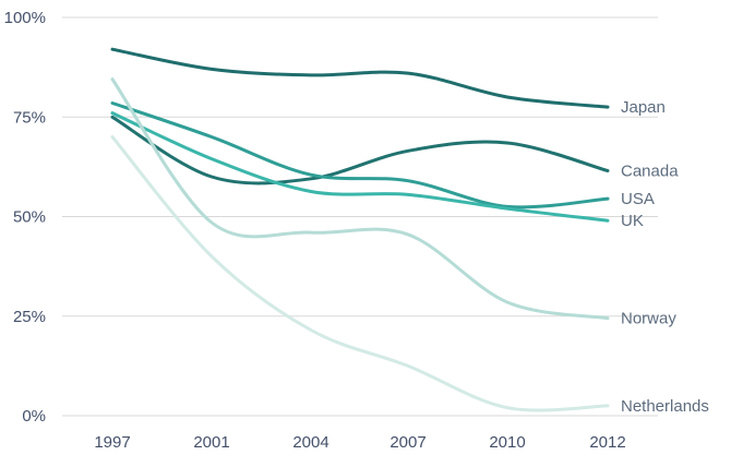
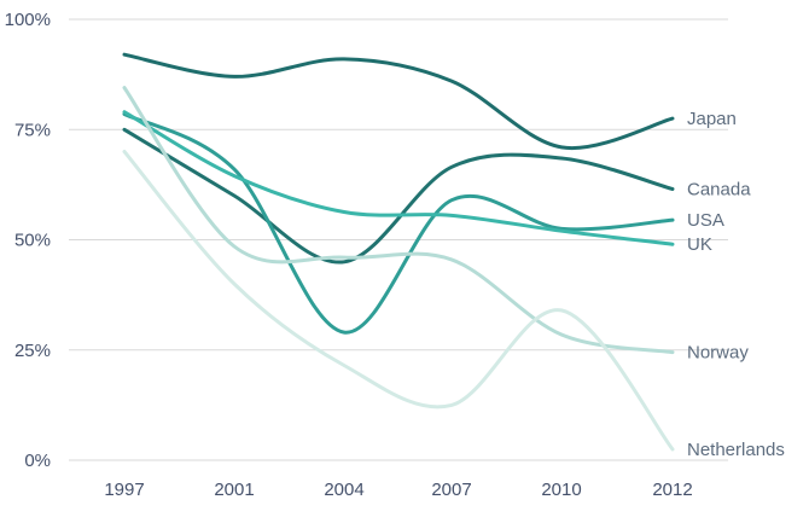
UK/1997: 76% -> 79%
USA/2001: 70% -> 66%
Japan/2004: 86% -> 91%
Canada/2004: 60% -> 45%
USA/2004: 60% -> 29%
Japan/2010: 80% -> 71%
Netherlands/2010: 2% -> 34%
